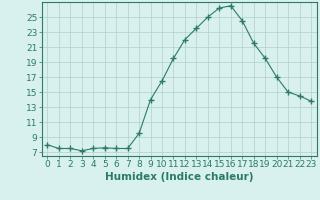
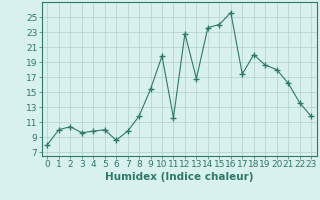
1: 7.5 -> 10.0
2: 7.5 -> 10.4
3: 7.2 -> 9.6
4: 7.5 -> 9.8
5: 7.6 -> 10.0
6: 7.5 -> 8.6
7: 7.5 -> 9.8
8: 9.5 -> 11.8
9: 14.0 -> 15.4
10: 16.5 -> 19.8
11: 19.5 -> 11.6
12: 22.0 -> 22.8
13: 23.5 -> 16.8
14: 25.0 -> 23.6
15: 26.2 -> 24.0
16: 26.5 -> 25.6
17: 24.5 -> 17.4
18: 21.5 -> 20.0
19: 19.5 -> 18.6
20: 17.0 -> 18.0
21: 15.0 -> 16.2
22: 14.5 -> 13.6
23: 13.8 -> 11.8
